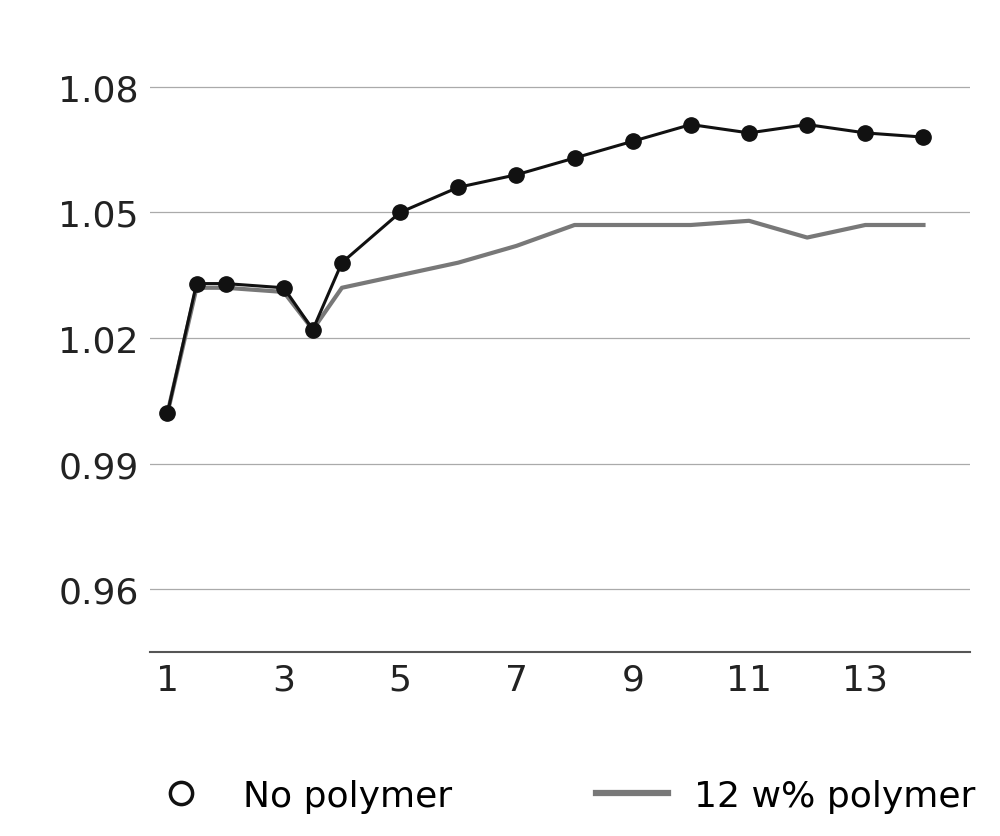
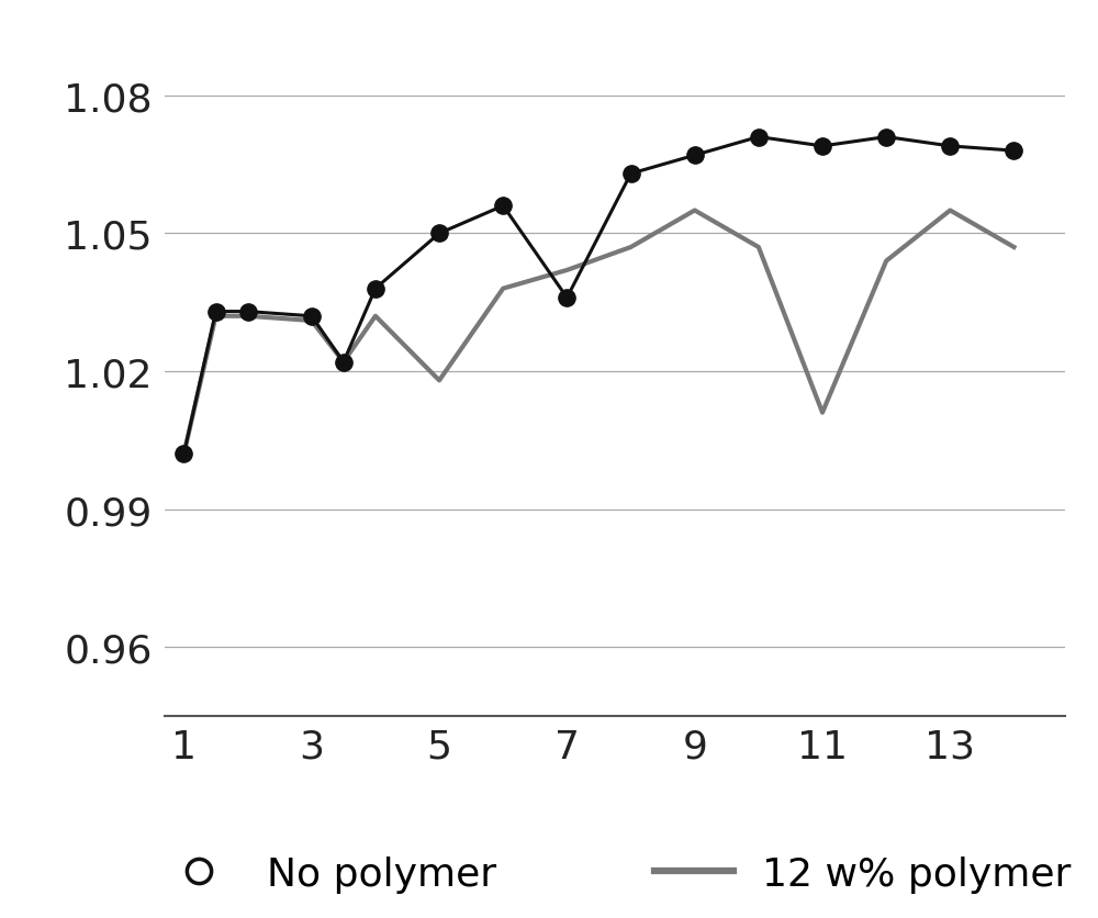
12 w% polymer/5: 1.035 -> 1.018
No polymer/7: 1.059 -> 1.036
12 w% polymer/9: 1.047 -> 1.055
12 w% polymer/11: 1.048 -> 1.011
12 w% polymer/13: 1.047 -> 1.055
